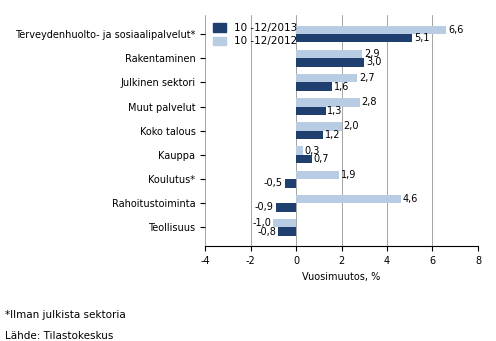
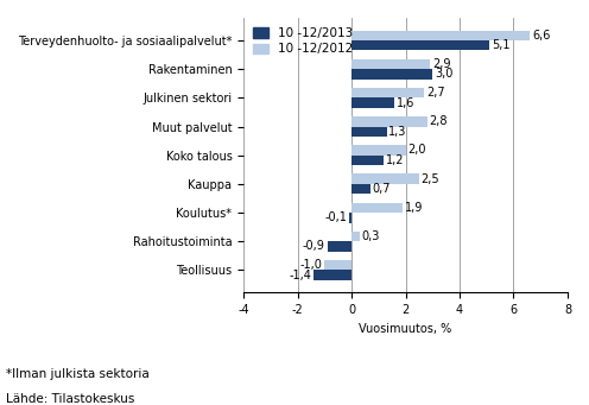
10 -12/2012/Kauppa: 0,3 -> 2,5
10 -12/2013/Koulutus*: -0,5 -> -0,1
10 -12/2012/Rahoitustoiminta: 4,6 -> 0,3
10 -12/2013/Teollisuus: -0,8 -> -1,4
